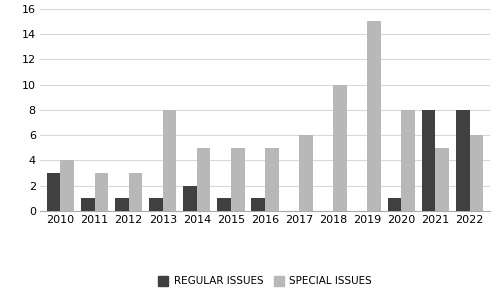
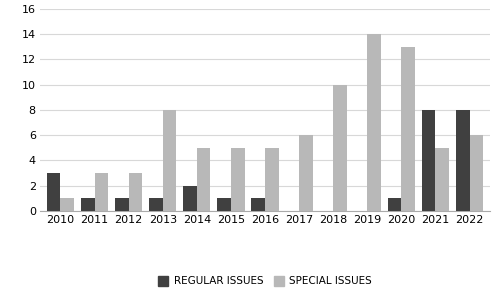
SPECIAL ISSUES/2010: 4 -> 1
SPECIAL ISSUES/2019: 15 -> 14
SPECIAL ISSUES/2020: 8 -> 13
